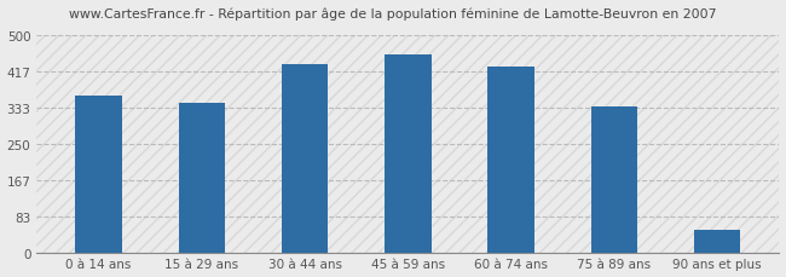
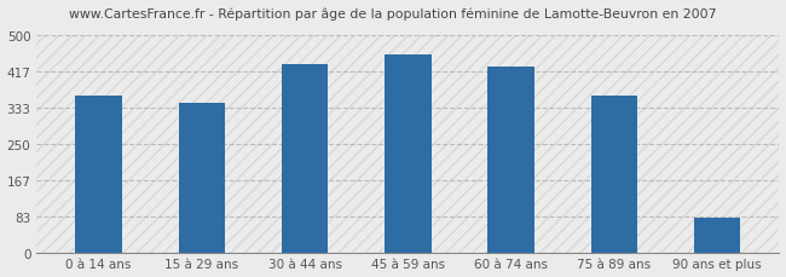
75 à 89 ans: 336 -> 360
90 ans et plus: 52 -> 80
